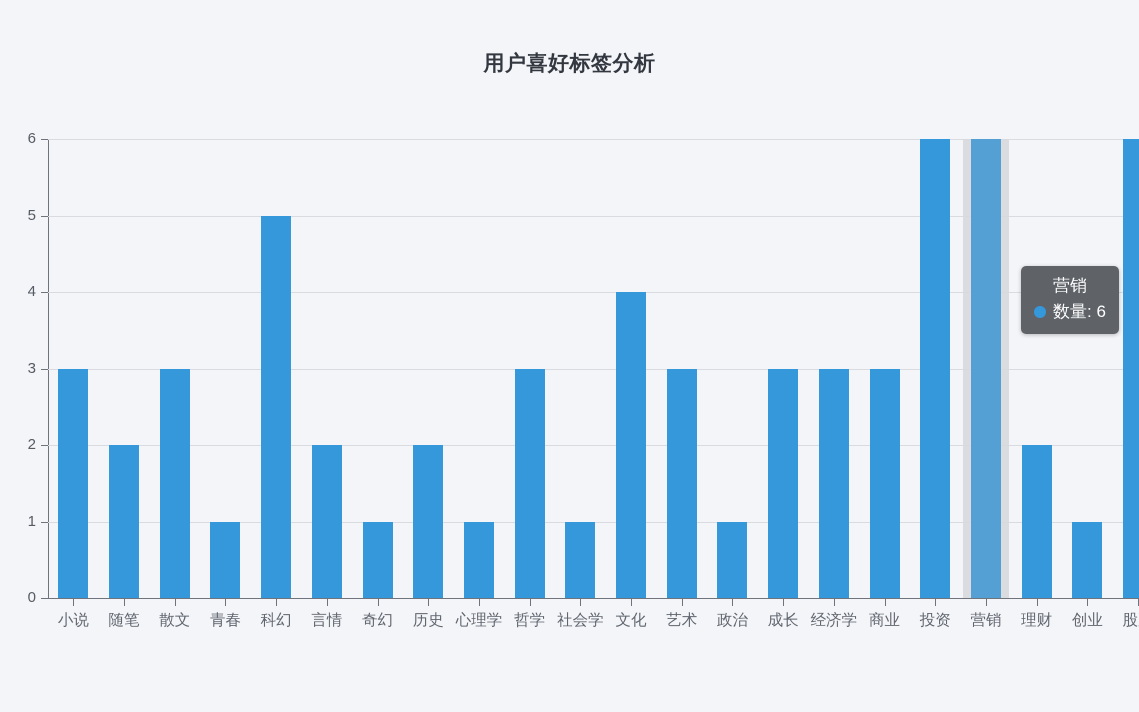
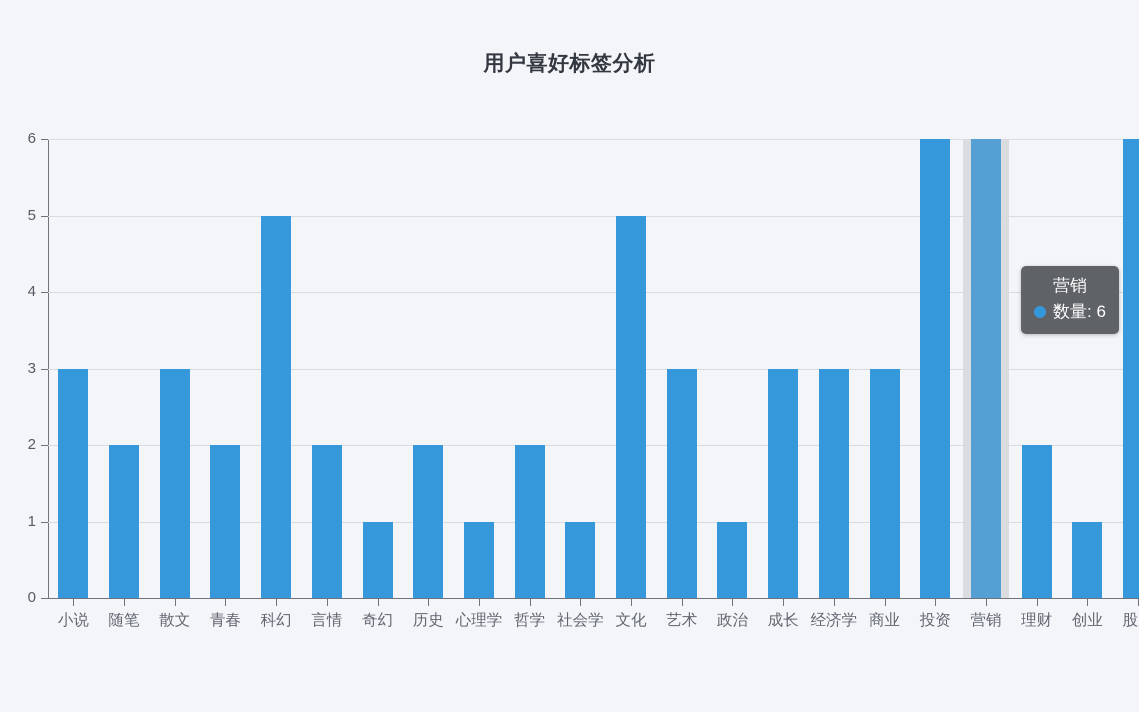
青春: 1 -> 2
哲学: 3 -> 2
文化: 4 -> 5
